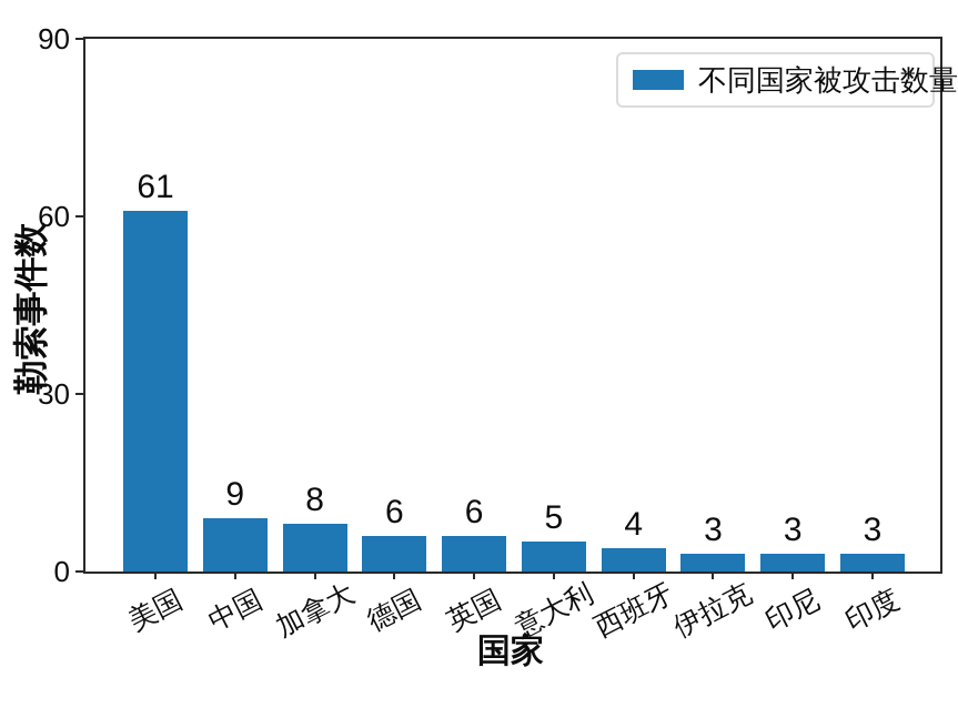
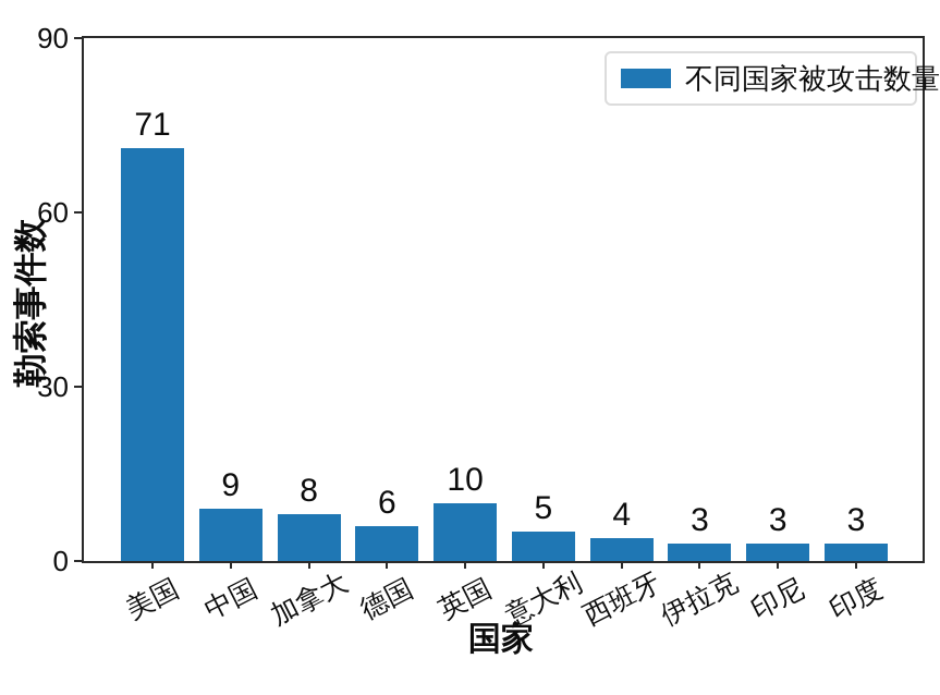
美国: 61 -> 71
英国: 6 -> 10
